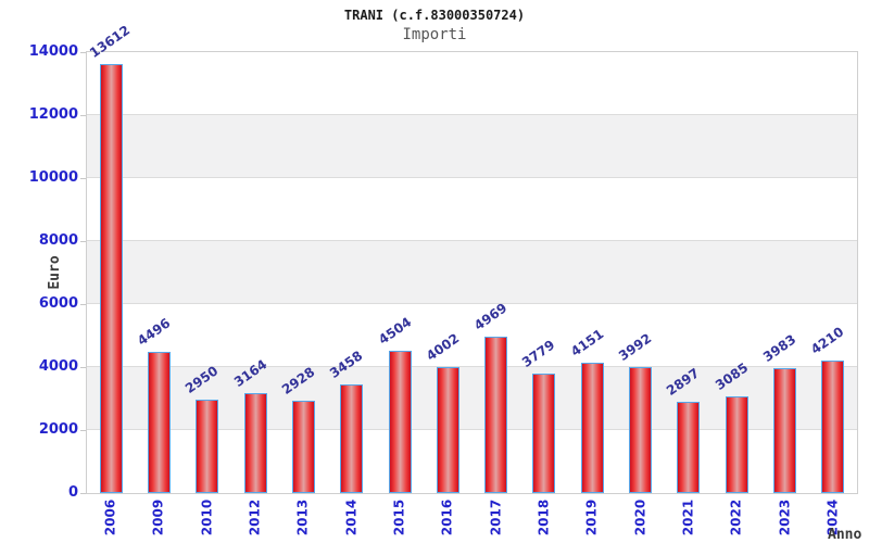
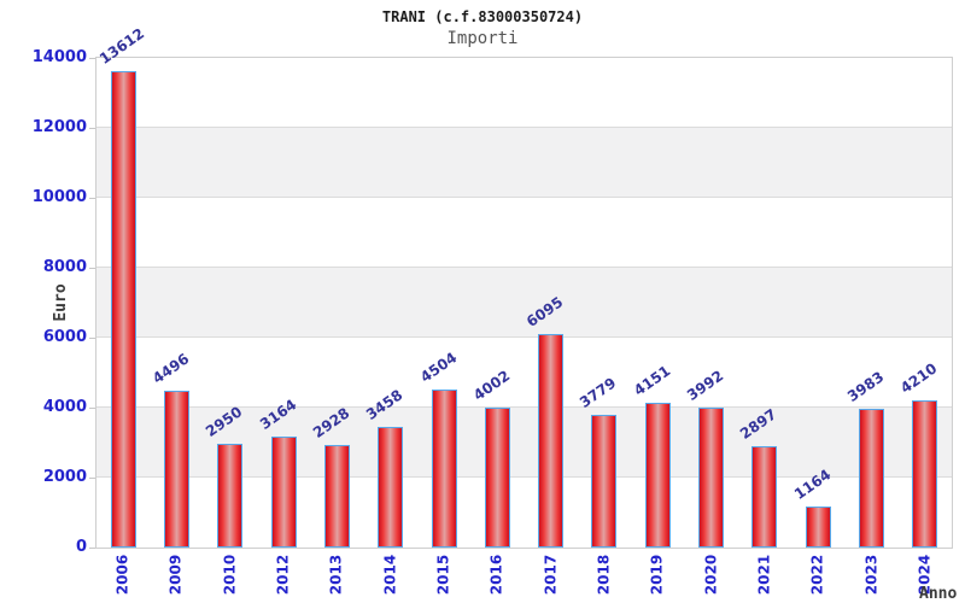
2017: 4969 -> 6095
2022: 3085 -> 1164
